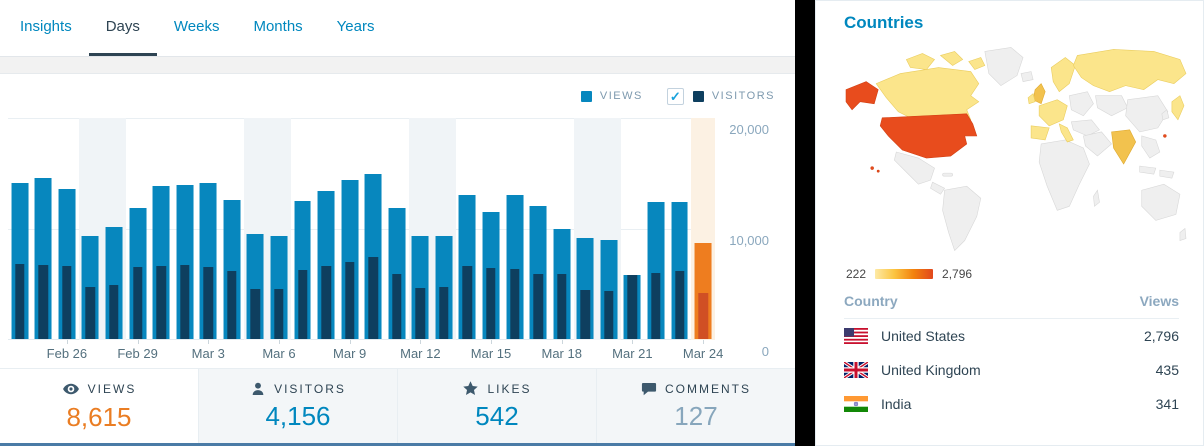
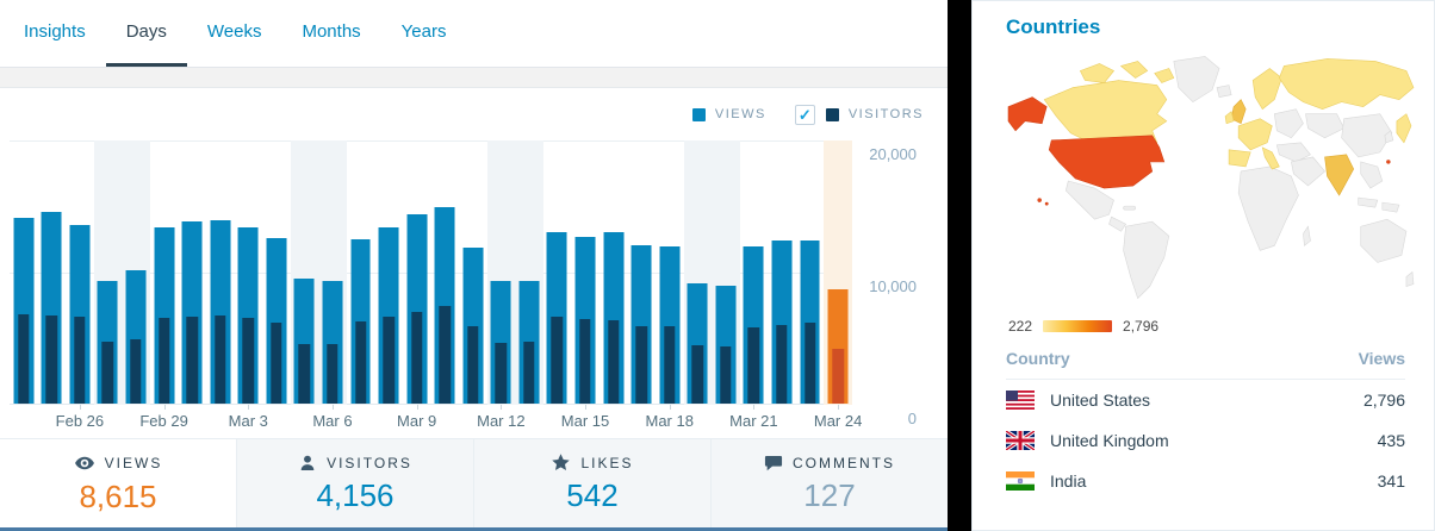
Views/Feb 29: 11800 -> 13300
Views/Mar 3: 14100 -> 13300
Views/Mar 15: 11400 -> 12600
Views/Mar 18: 9900 -> 11800
Views/Mar 21: 5800 -> 11800
